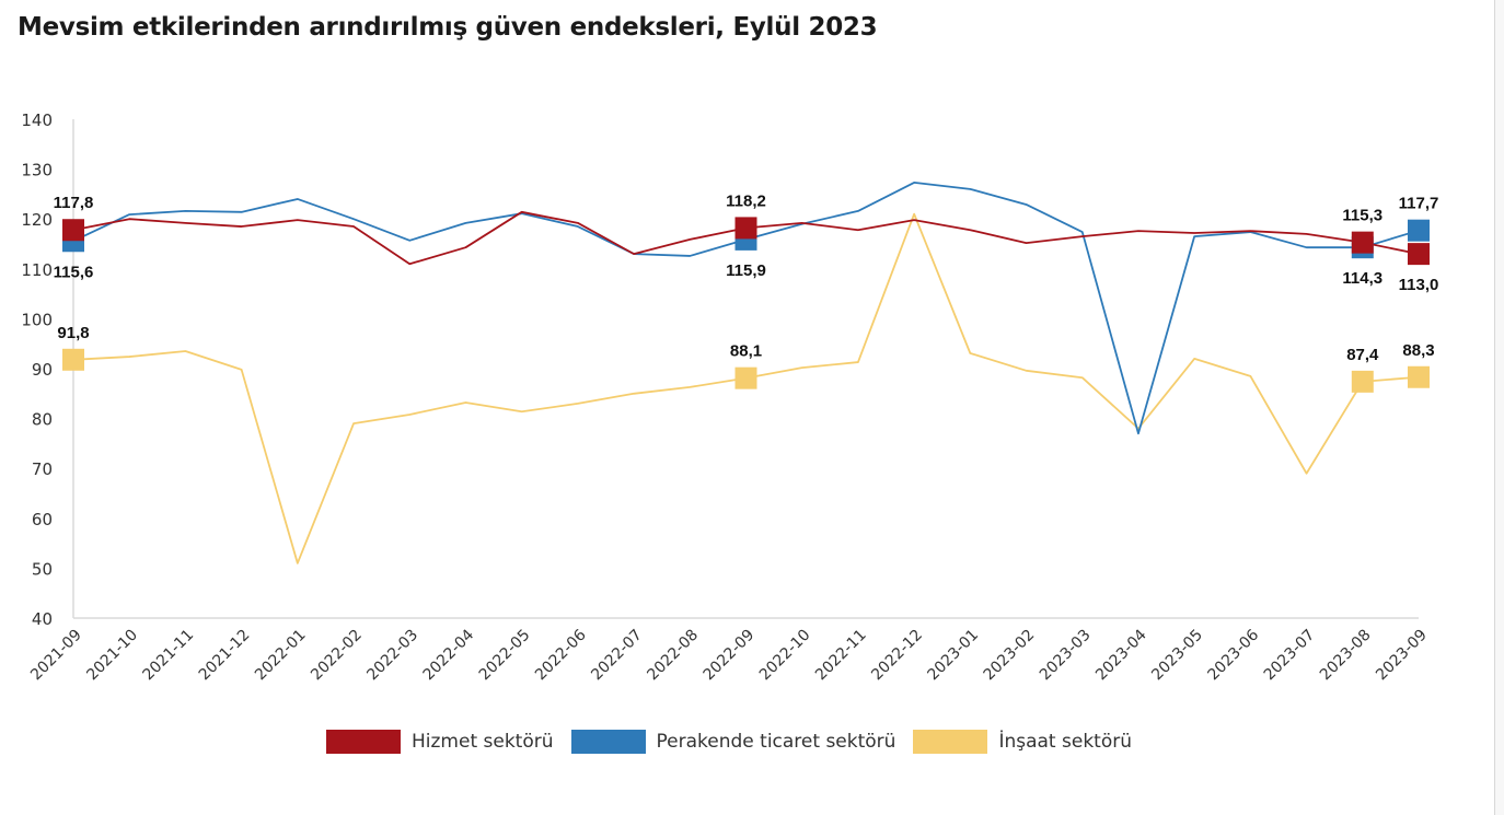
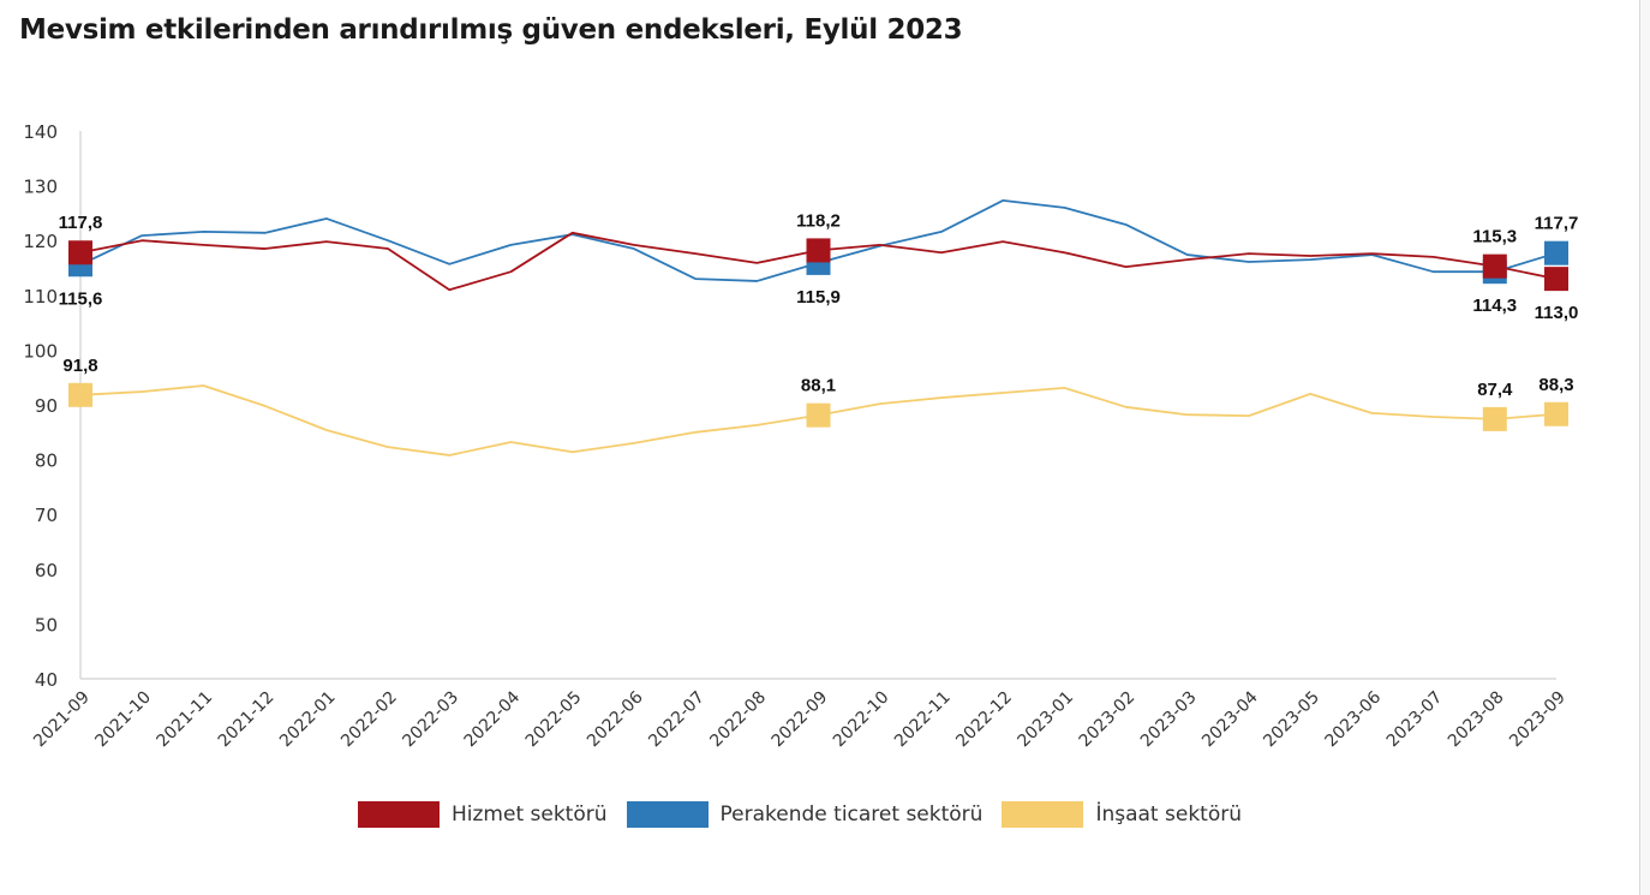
İnşaat sektörü/2022-01: 51 -> 85
İnşaat sektörü/2022-02: 79 -> 82
Hizmet sektörü/2022-07: 113 -> 118
İnşaat sektörü/2022-12: 121 -> 92
Perakende ticaret sektörü/2023-04: 77 -> 116
İnşaat sektörü/2023-04: 78 -> 88
İnşaat sektörü/2023-07: 69 -> 88
